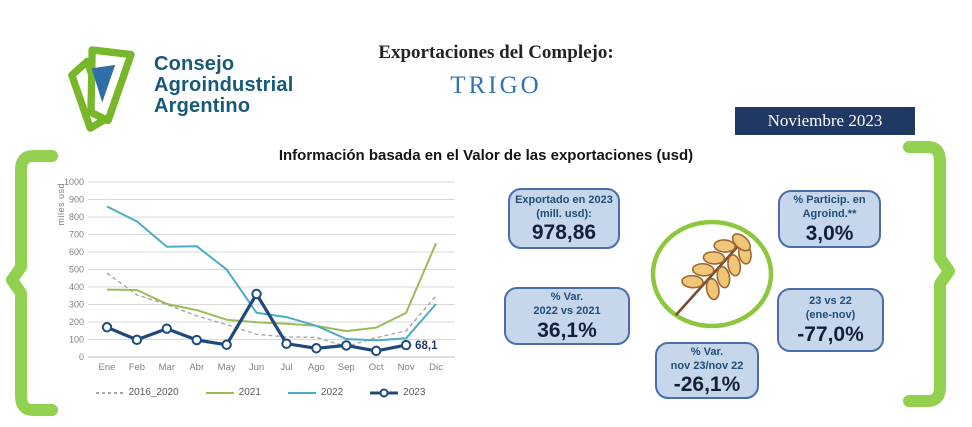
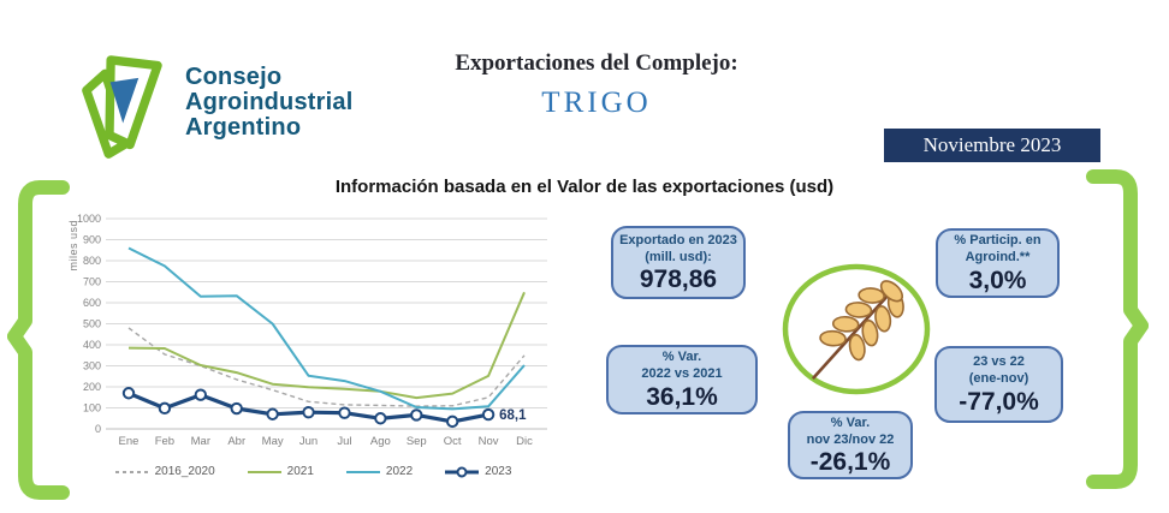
2023/Jun: 360 -> 80
2016_2020/Sep: 60 -> 110
